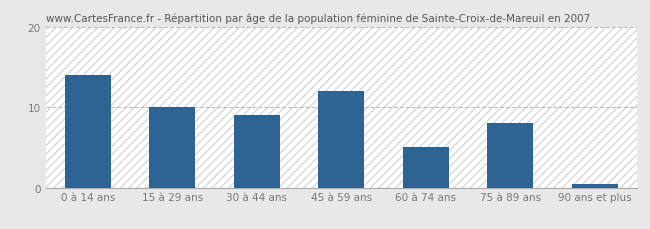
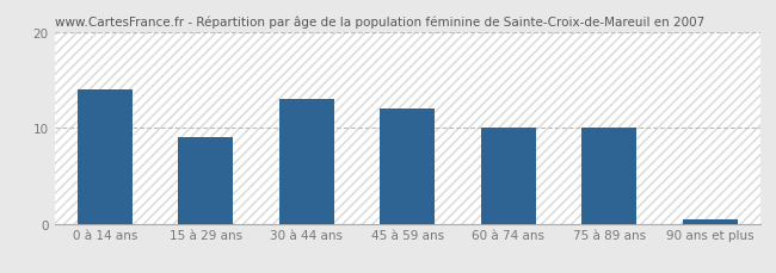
15 à 29 ans: 10.0 -> 9.0
30 à 44 ans: 9.0 -> 13.0
60 à 74 ans: 5.0 -> 10.0
75 à 89 ans: 8.0 -> 10.0
